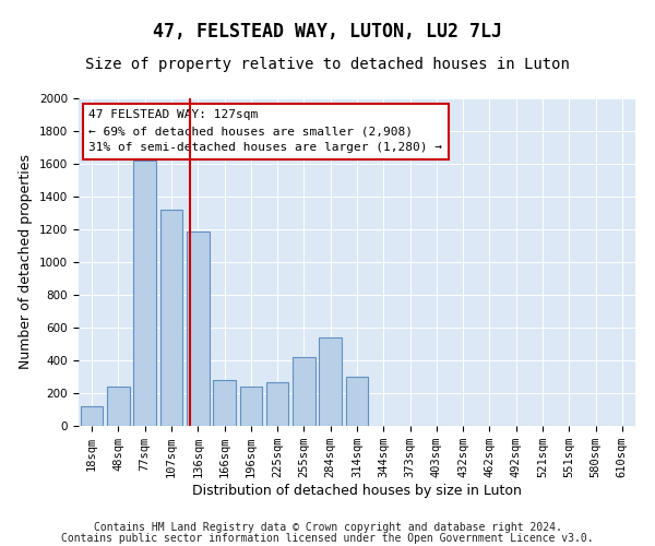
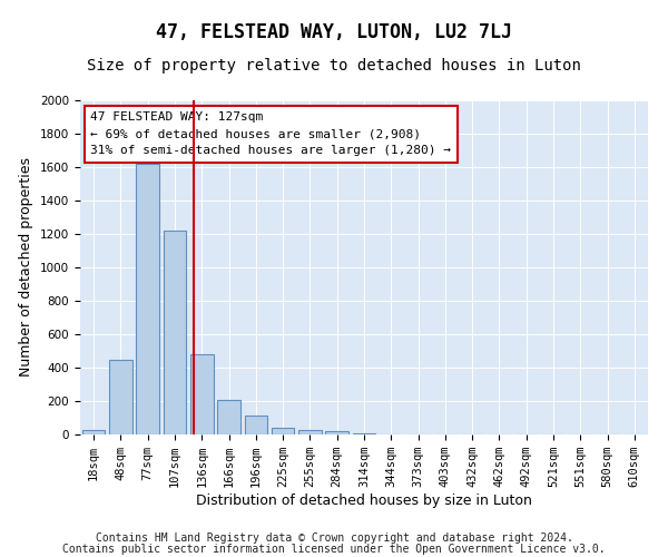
18sqm: 120 -> 20
48sqm: 240 -> 450
107sqm: 1320 -> 1220
136sqm: 1190 -> 480
166sqm: 280 -> 210
196sqm: 240 -> 120
225sqm: 270 -> 40
255sqm: 420 -> 20
284sqm: 540 -> 20
314sqm: 300 -> 10
